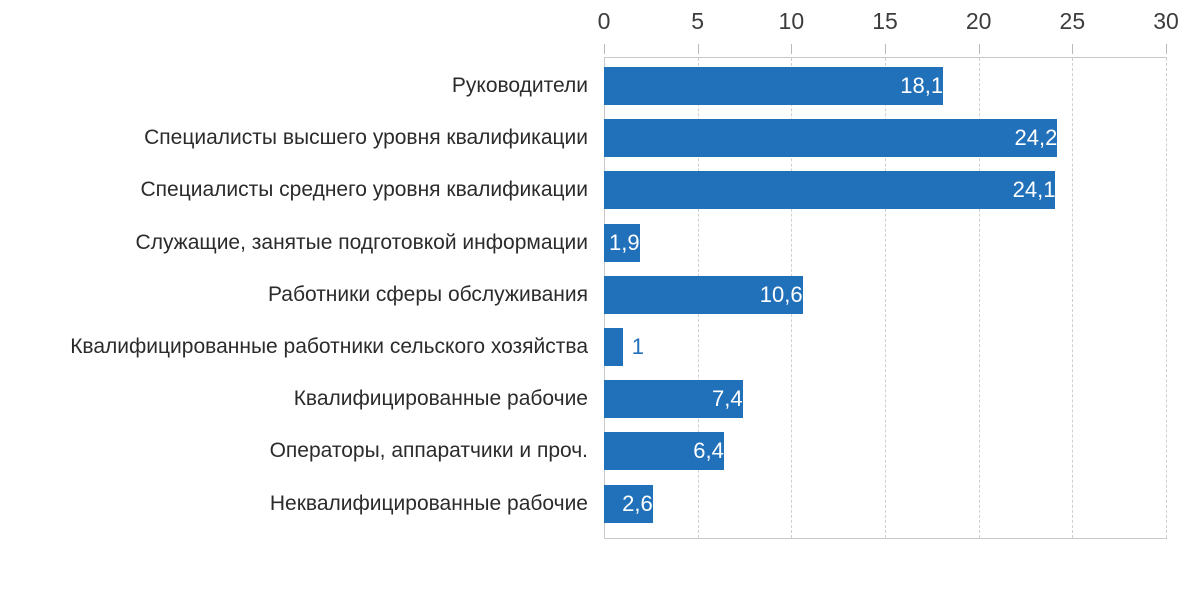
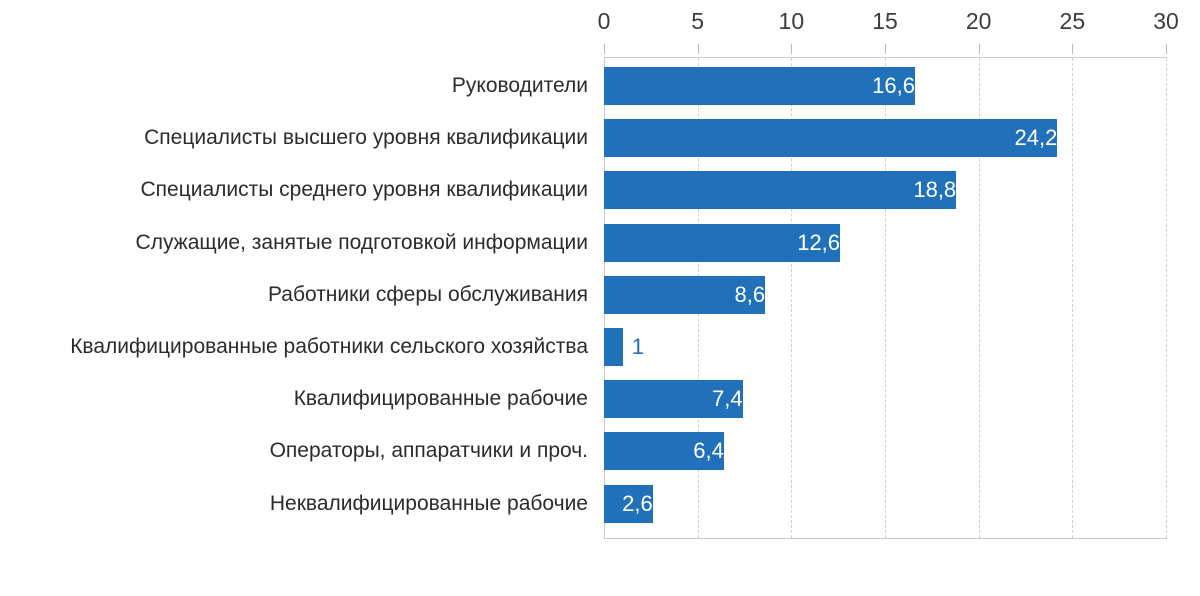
Руководители: 18,1 -> 16,6
Специалисты среднего уровня квалификации: 24,1 -> 18,8
Служащие, занятые подготовкой информации: 1,9 -> 12,6
Работники сферы обслуживания: 10,6 -> 8,6
